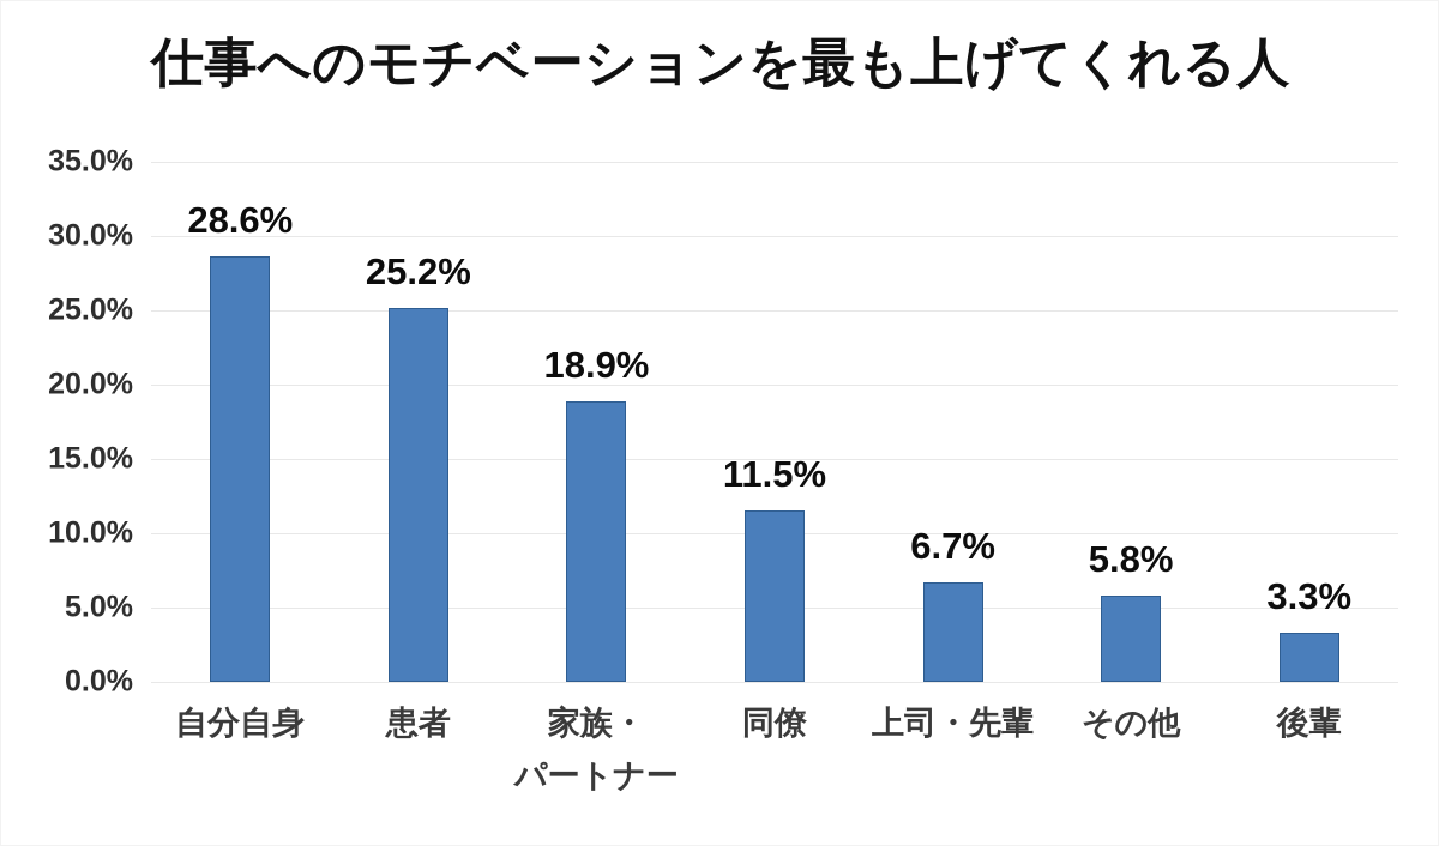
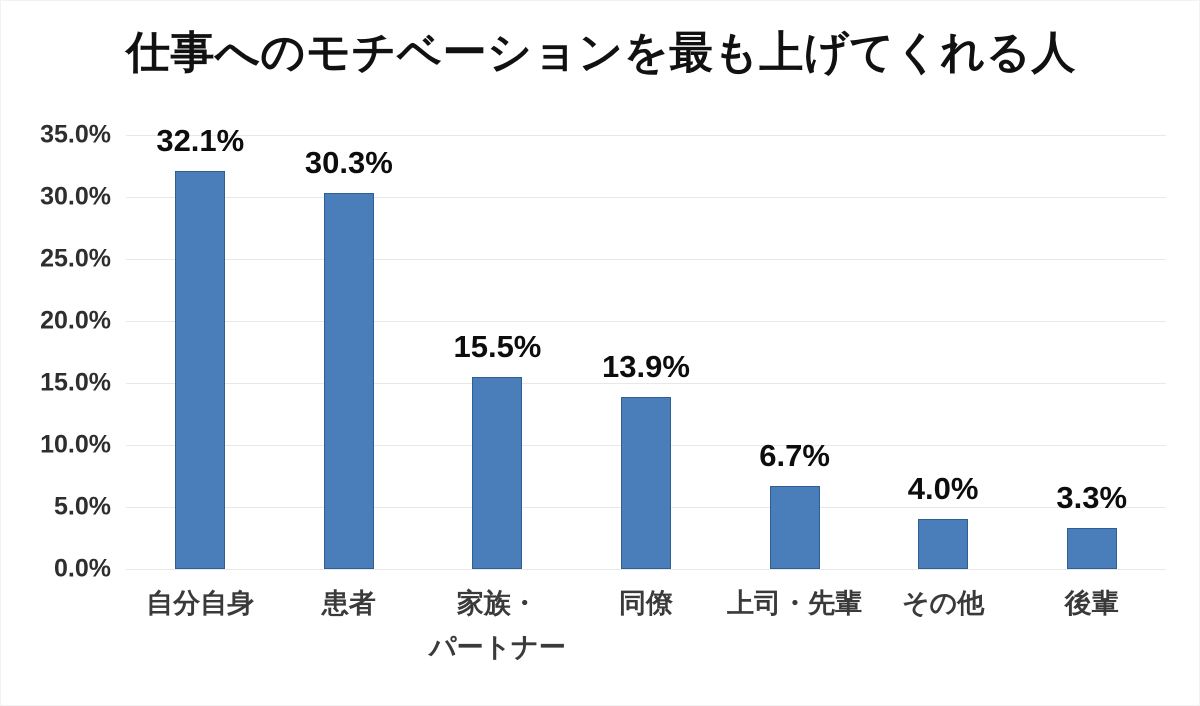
自分自身: 28.6% -> 32.1%
患者: 25.2% -> 30.3%
家族・パートナー: 18.9% -> 15.5%
同僚: 11.5% -> 13.9%
その他: 5.8% -> 4.0%
